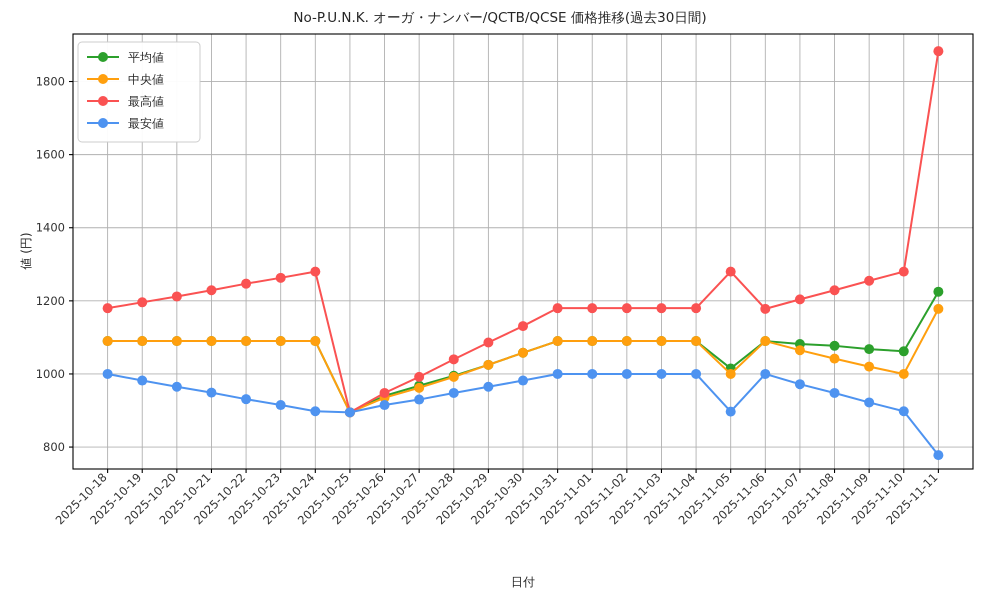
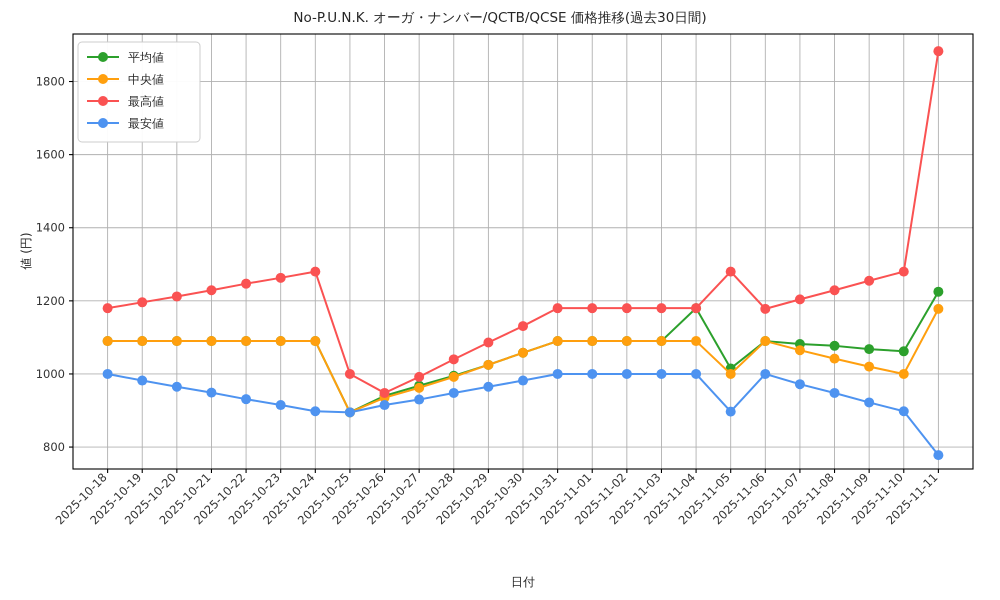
最高値/2025-10-25: 900 -> 1000
平均値/2025-11-04: 1090 -> 1180
